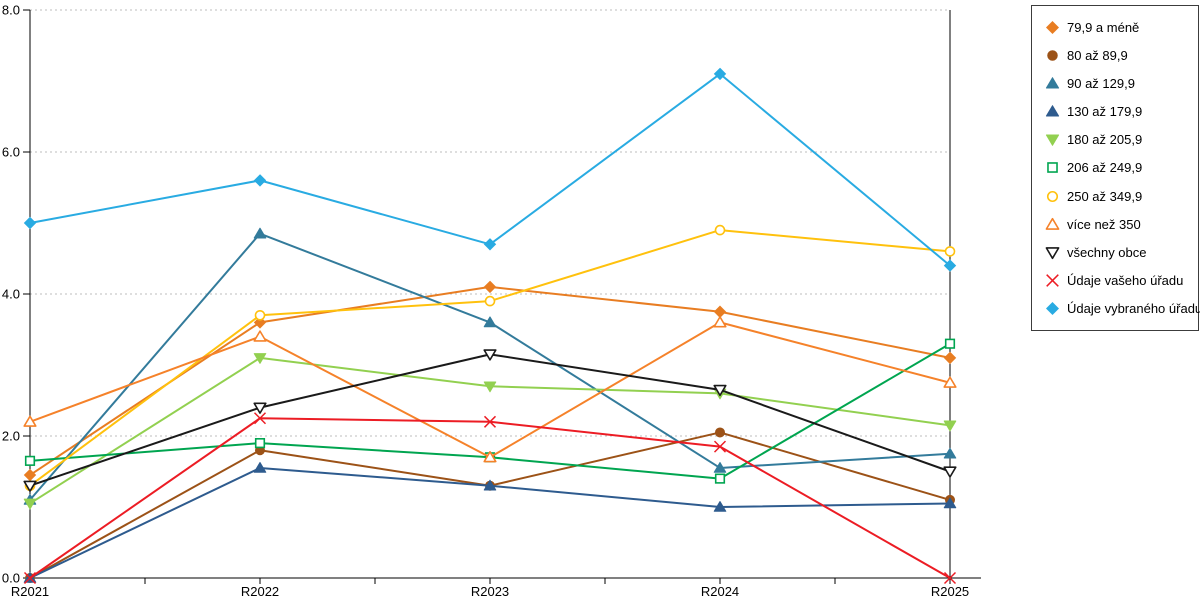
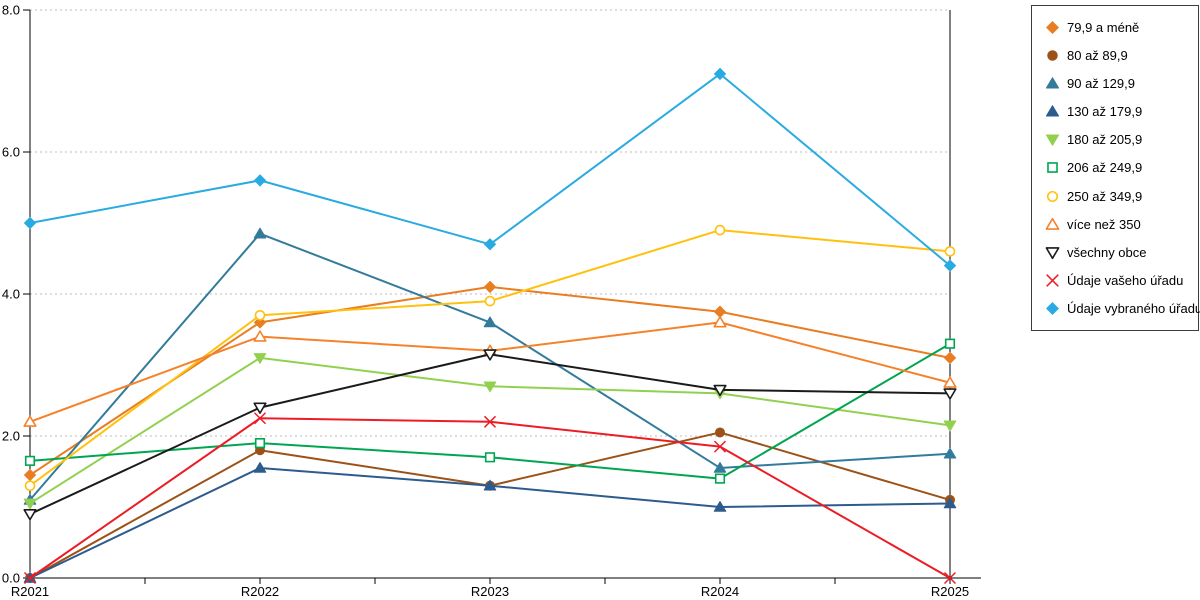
všechny obce/R2021: 1.3 -> 0.9
více než 350/R2023: 1.7 -> 3.2
všechny obce/R2025: 1.5 -> 2.6
